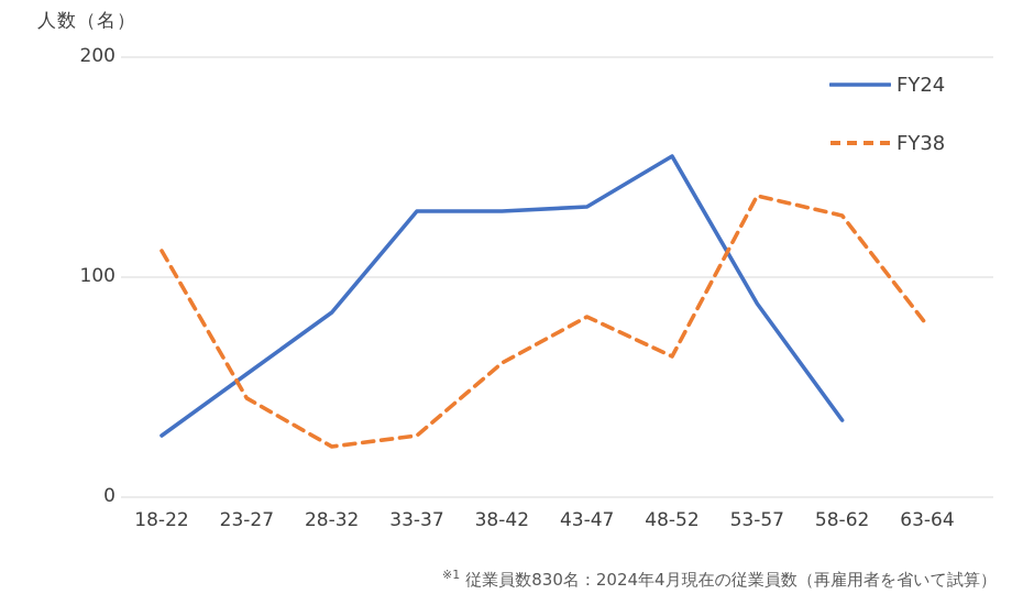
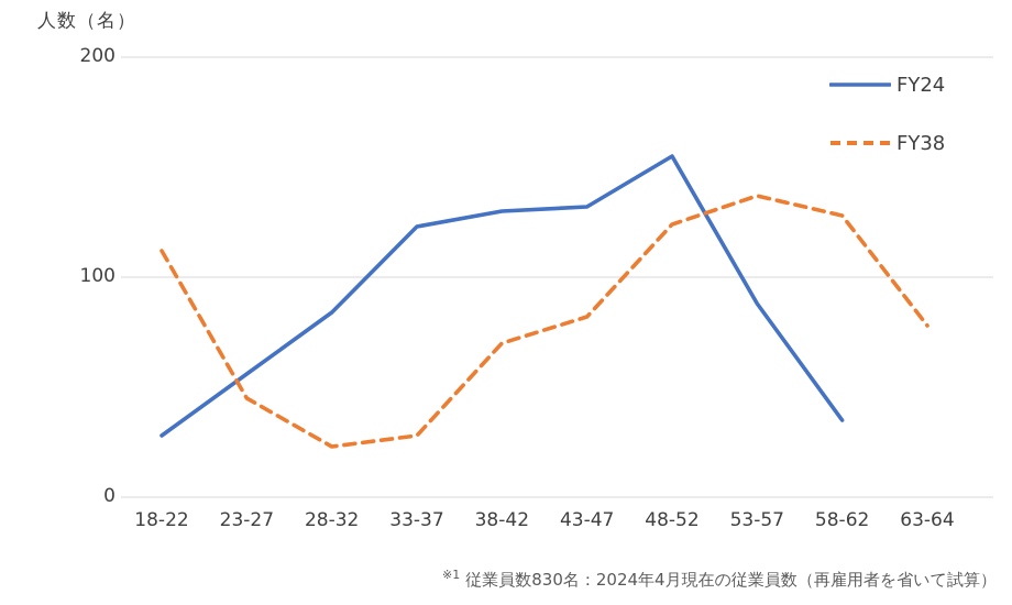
FY24/33-37: 130 -> 123
FY38/38-42: 61 -> 70
FY38/48-52: 64 -> 124
